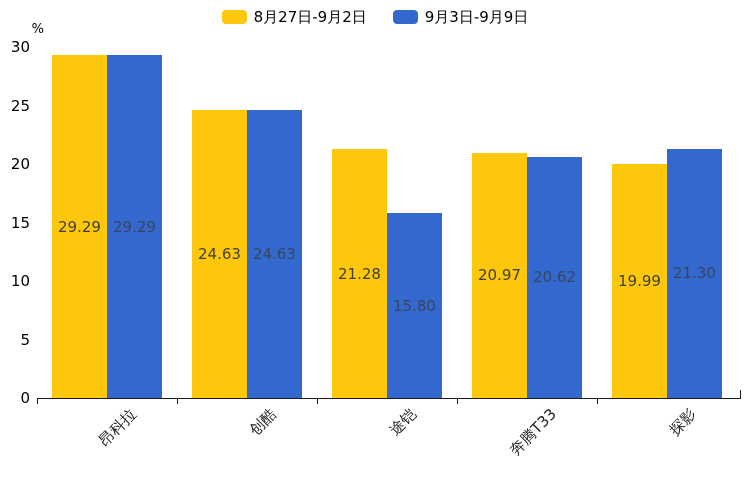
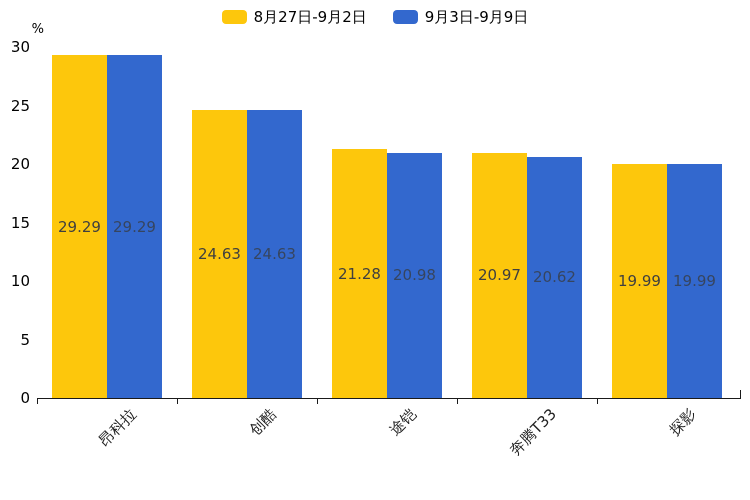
9月3日-9月9日/途铠: 15.80 -> 20.98
9月3日-9月9日/探影: 21.30 -> 19.99
